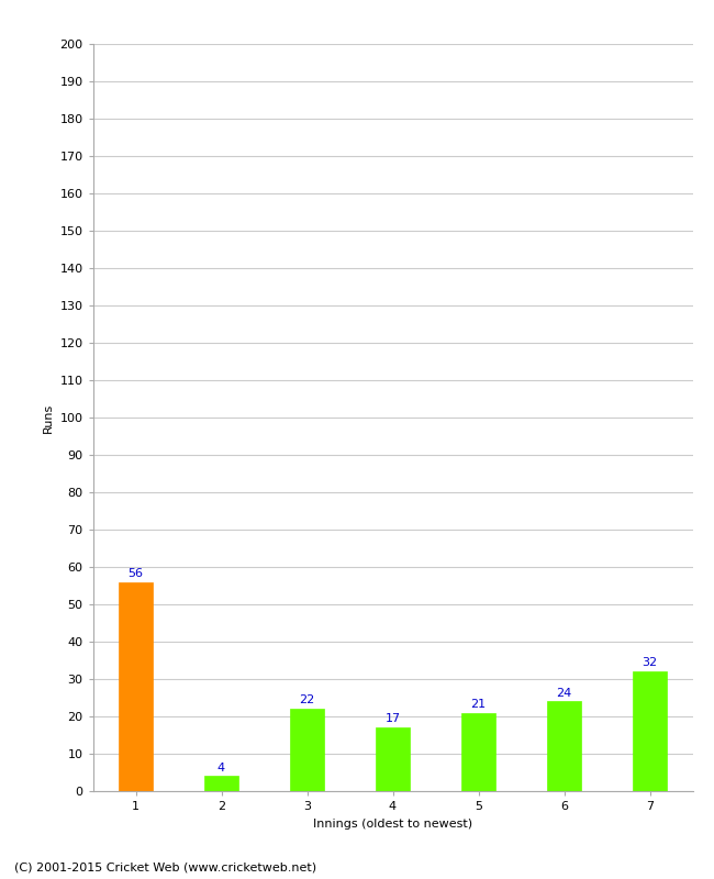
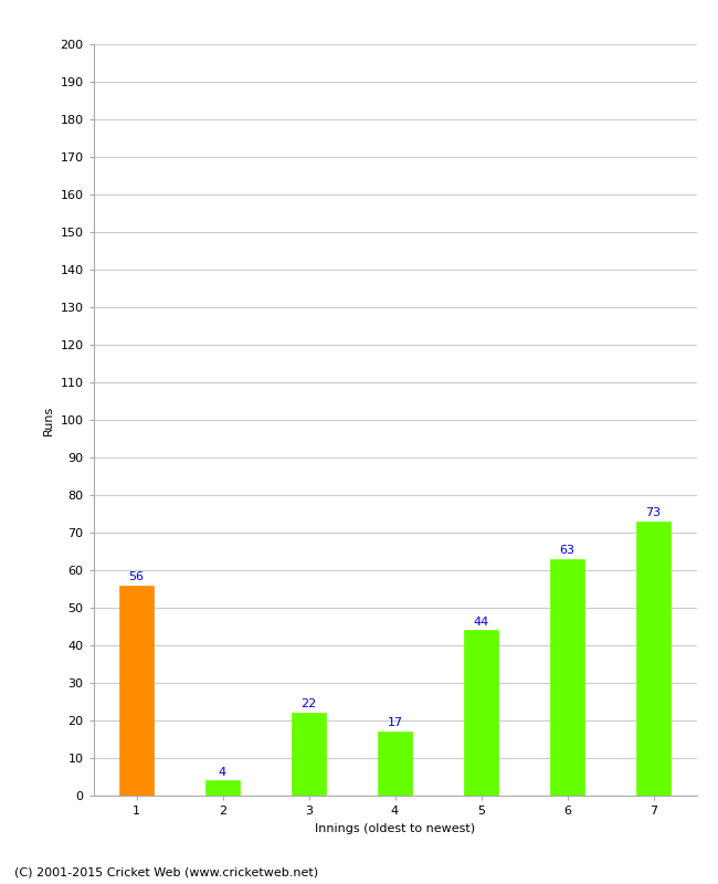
5: 21 -> 44
6: 24 -> 63
7: 32 -> 73
